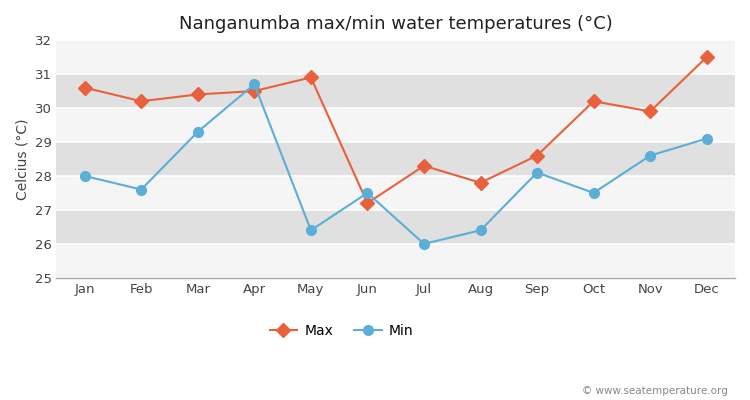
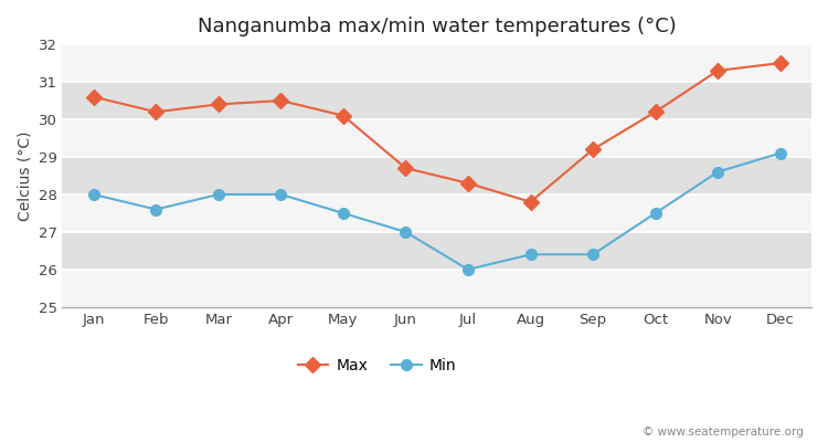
Min/Mar: 29.3 -> 28.0
Min/Apr: 30.7 -> 28.0
Max/May: 30.9 -> 30.1
Min/May: 26.4 -> 27.5
Max/Jun: 27.2 -> 28.7
Min/Jun: 27.5 -> 27.0
Max/Sep: 28.6 -> 29.2
Min/Sep: 28.1 -> 26.4
Max/Nov: 29.9 -> 31.3
